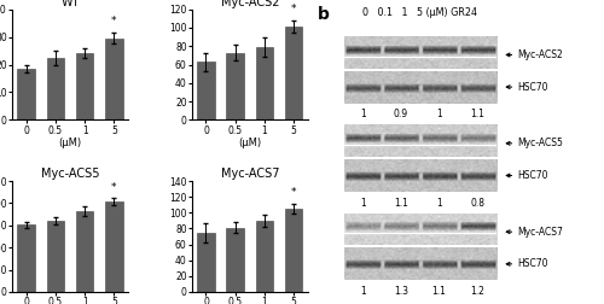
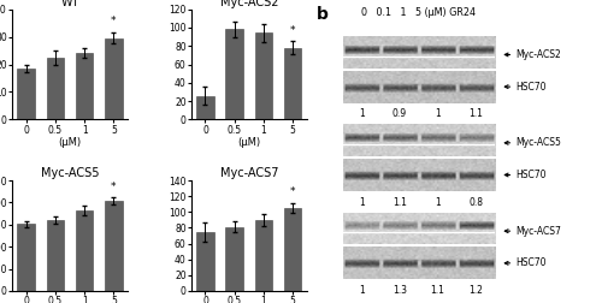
Myc-ACS2/0: 63 -> 26
Myc-ACS2/0.5: 73 -> 98
Myc-ACS2/1: 79 -> 94
Myc-ACS2/5: 101 -> 78
